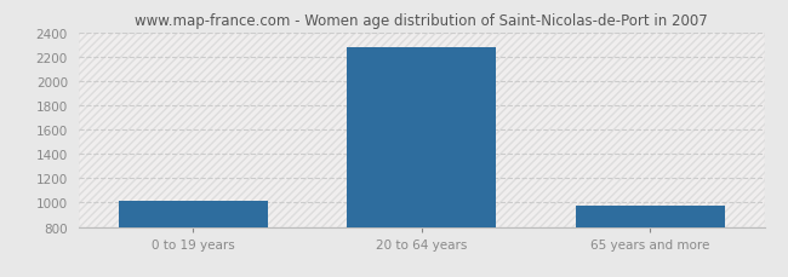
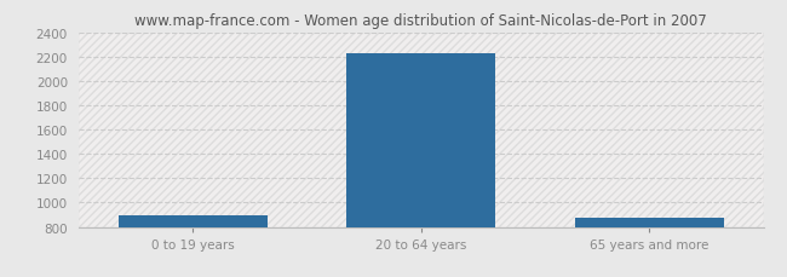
0 to 19 years: 1010 -> 890
20 to 64 years: 2280 -> 2220
65 years and more: 970 -> 880
